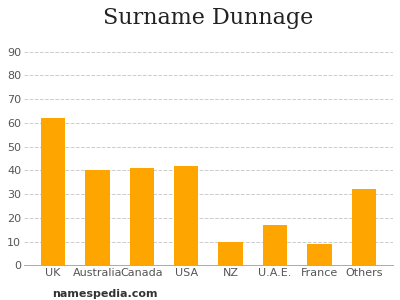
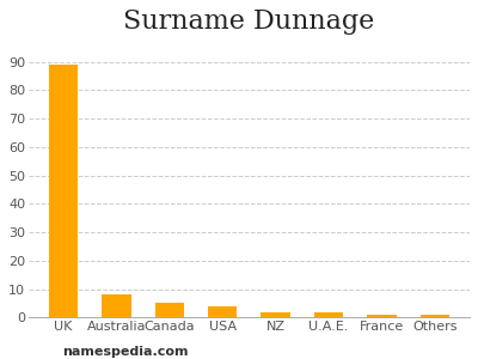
UK: 62 -> 89
Australia: 40 -> 8
Canada: 41 -> 5
USA: 42 -> 4
NZ: 10 -> 2
U.A.E.: 17 -> 2
France: 9 -> 1
Others: 32 -> 1
